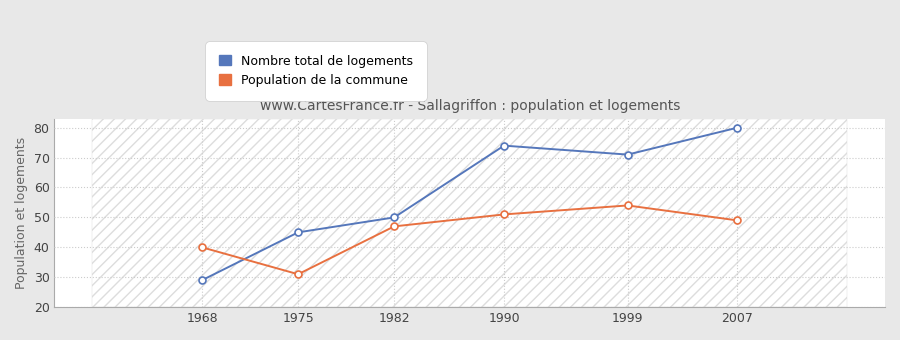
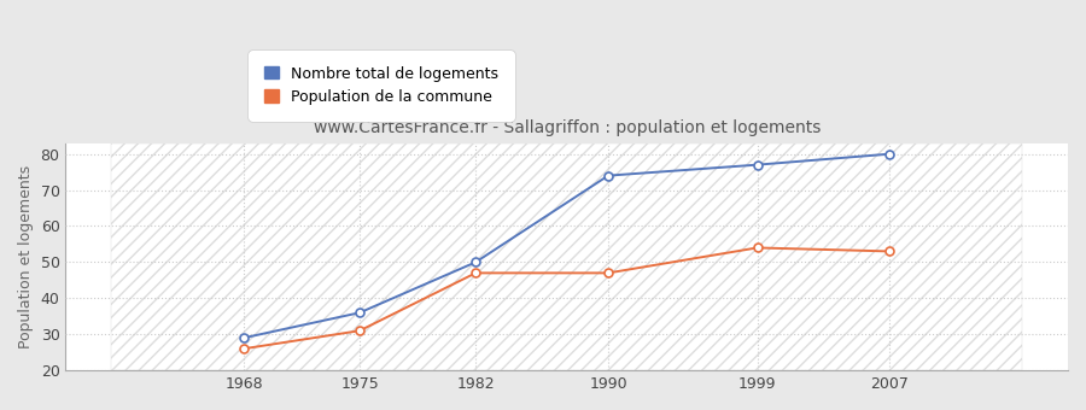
Population de la commune/1968: 40 -> 26
Nombre total de logements/1975: 45 -> 36
Population de la commune/1990: 51 -> 47
Nombre total de logements/1999: 71 -> 77
Population de la commune/2007: 49 -> 53
